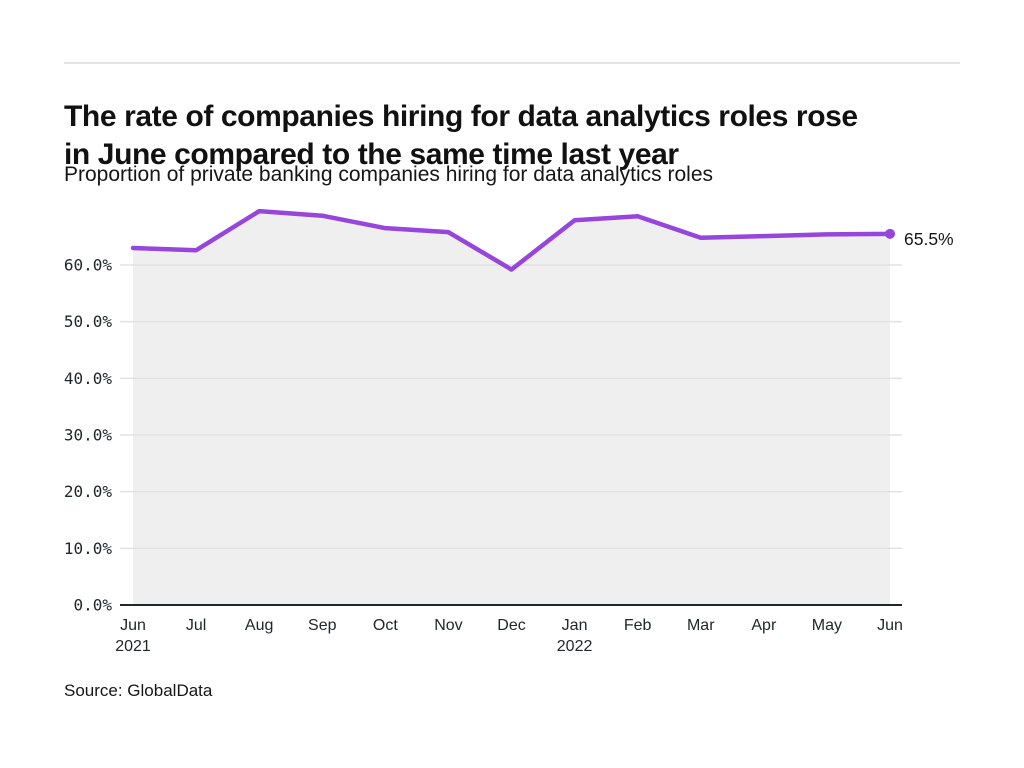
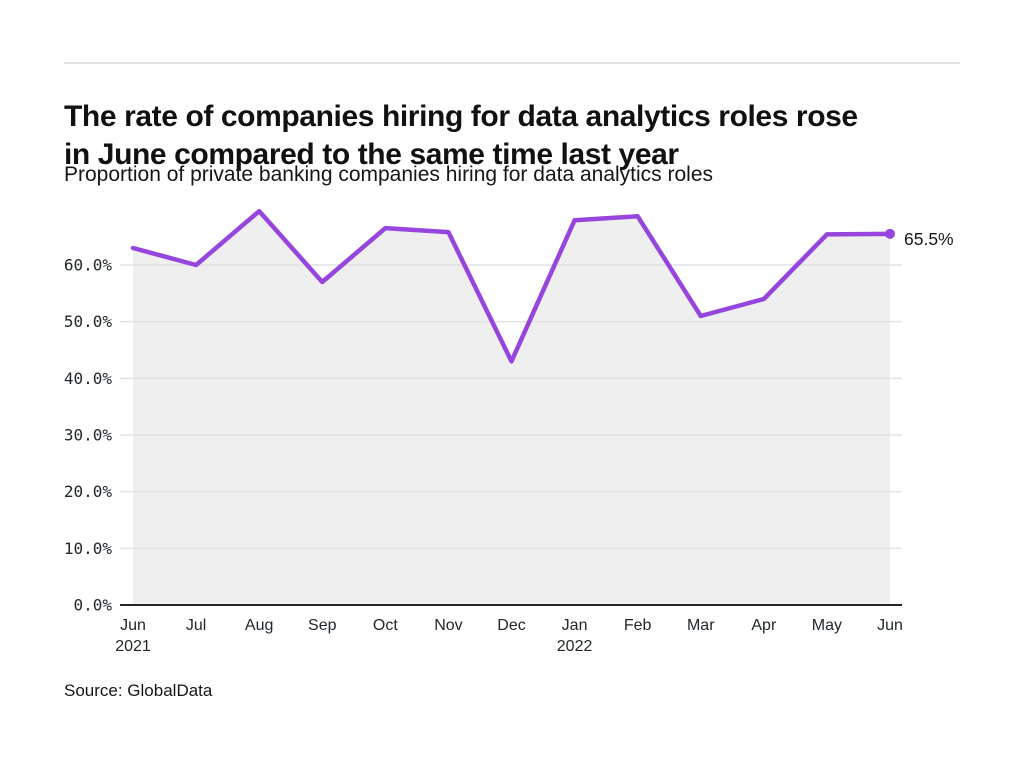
Jul: 63% -> 60%
Sep: 69% -> 57%
Dec: 59% -> 43%
Mar: 65% -> 51%
Apr: 65% -> 54%
